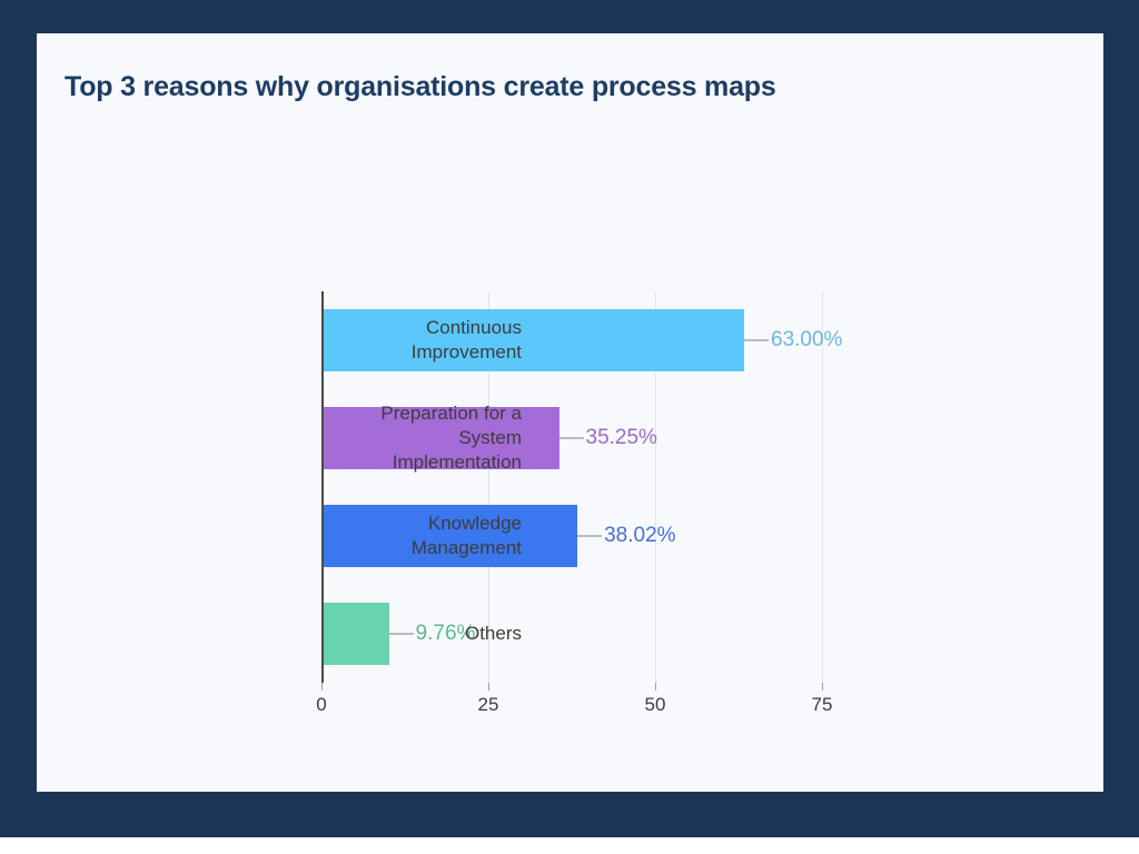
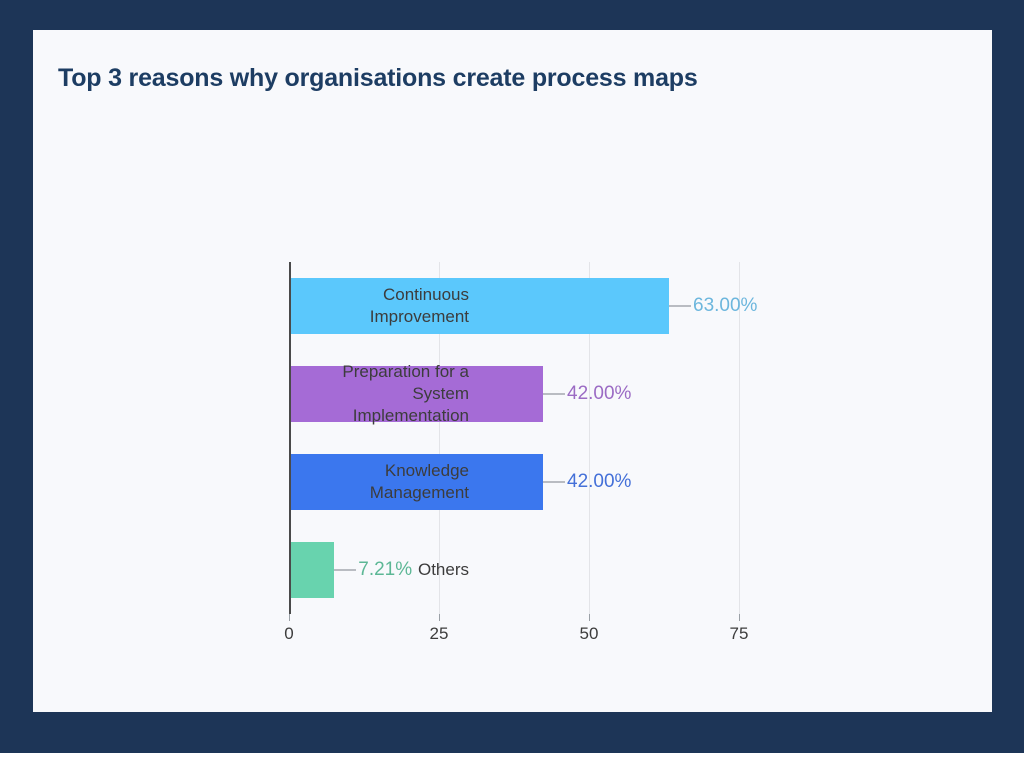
Preparation for a System Implementation: 35.25% -> 42.00%
Knowledge Management: 38.02% -> 42.00%
Others: 9.76% -> 7.21%
